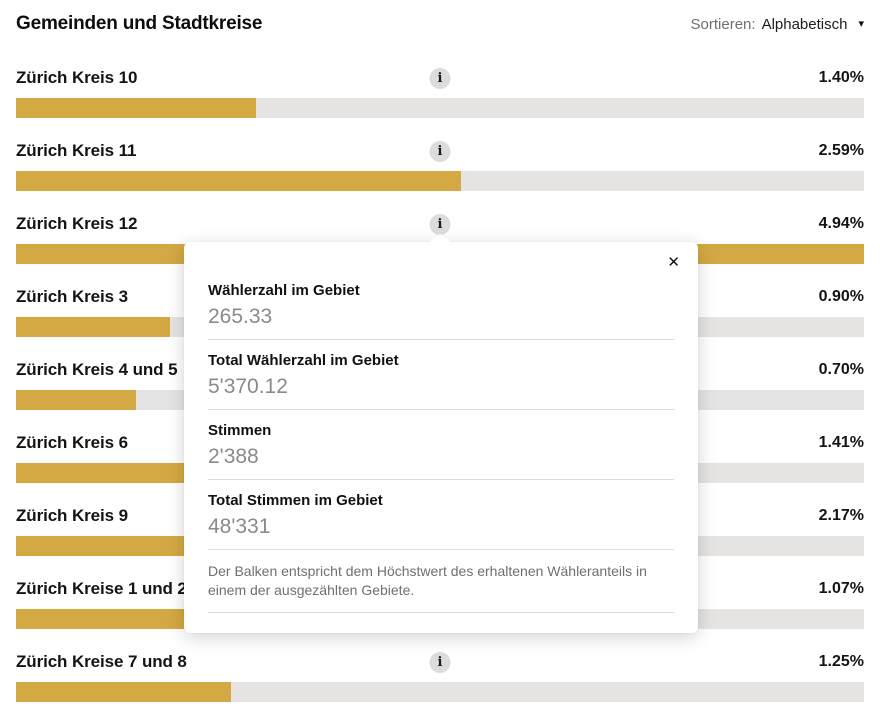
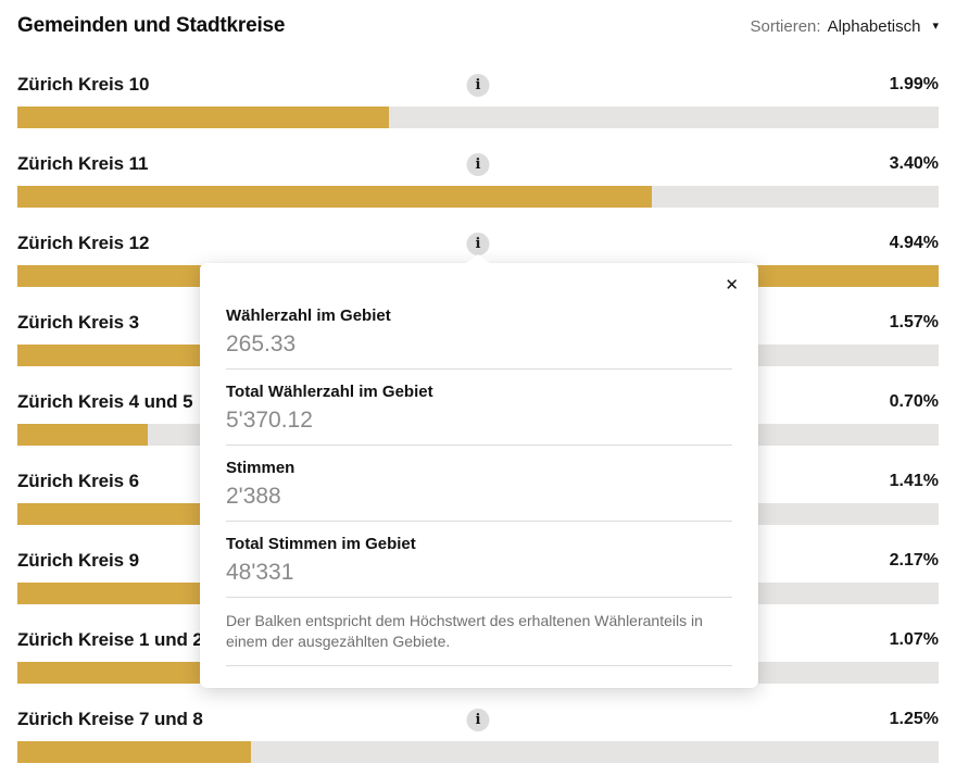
Zürich Kreis 10: 1.40% -> 1.99%
Zürich Kreis 11: 2.59% -> 3.40%
Zürich Kreis 3: 0.90% -> 1.57%
